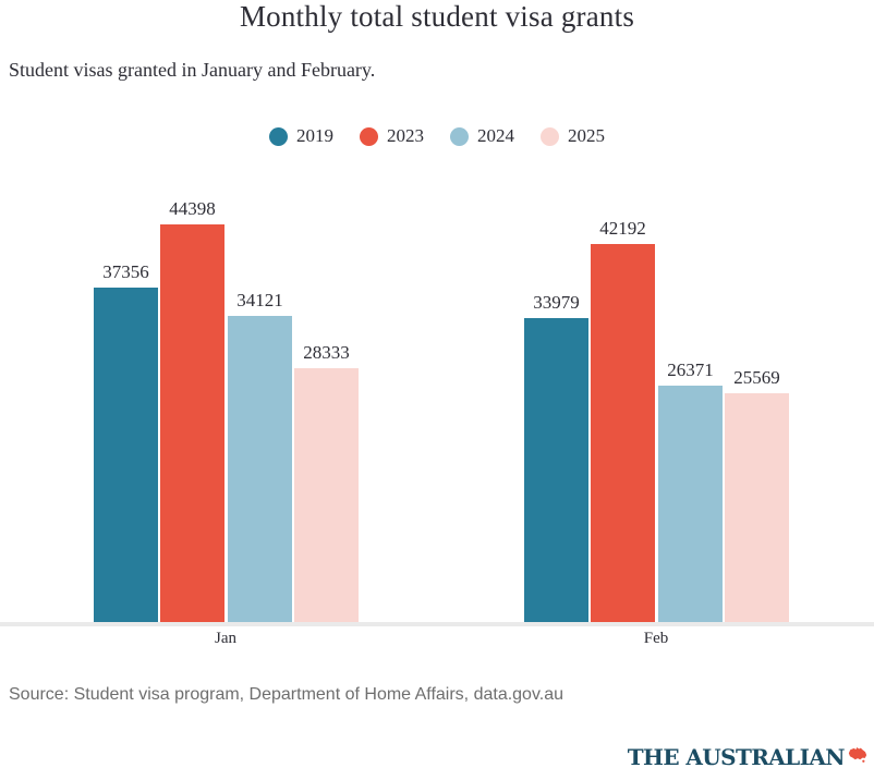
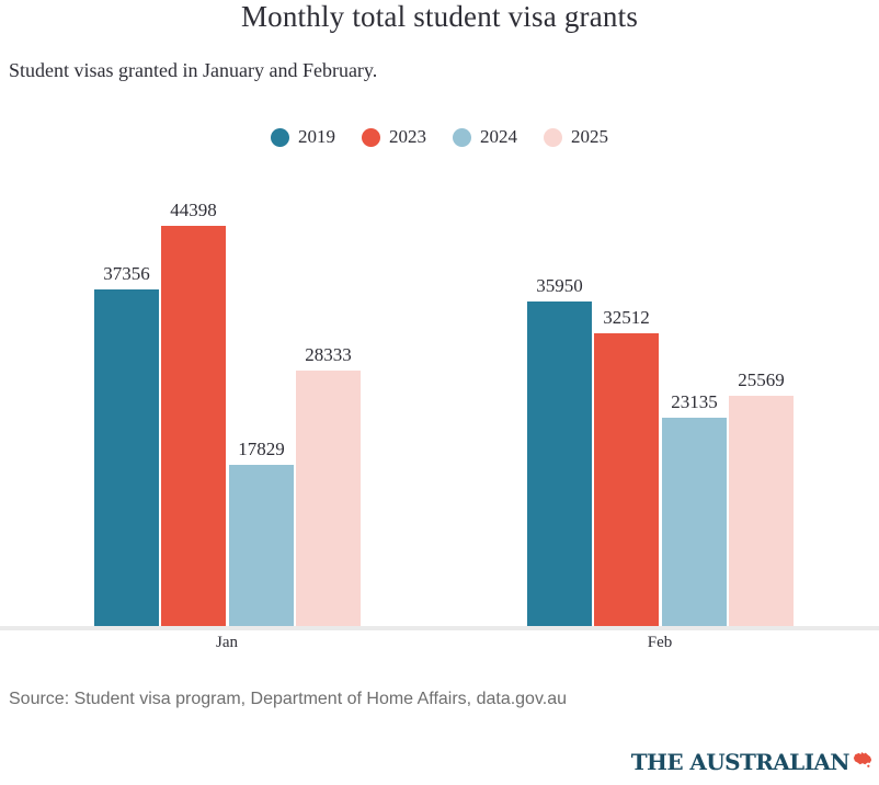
2024/Jan: 34121 -> 17829
2019/Feb: 33979 -> 35950
2023/Feb: 42192 -> 32512
2024/Feb: 26371 -> 23135
